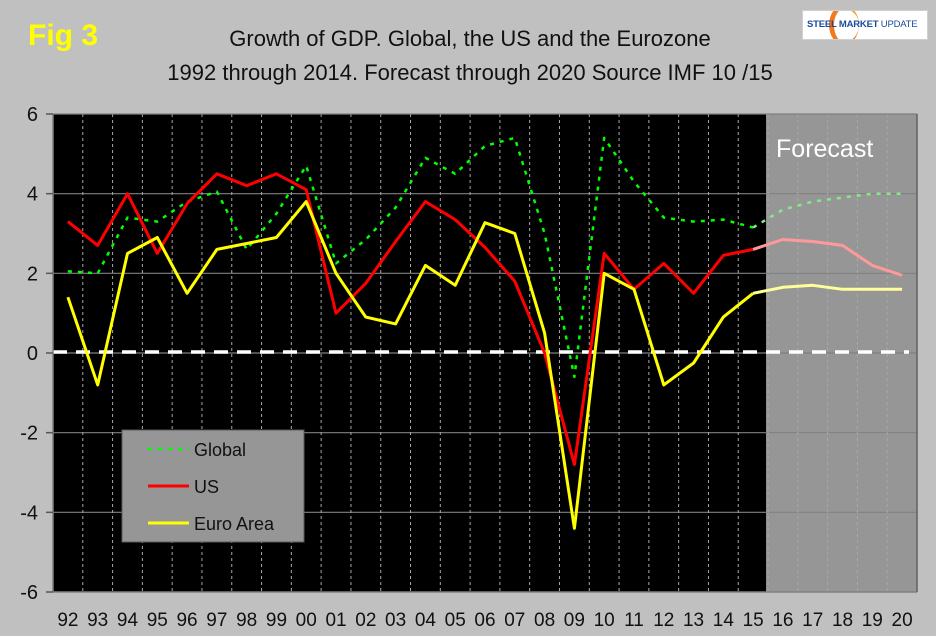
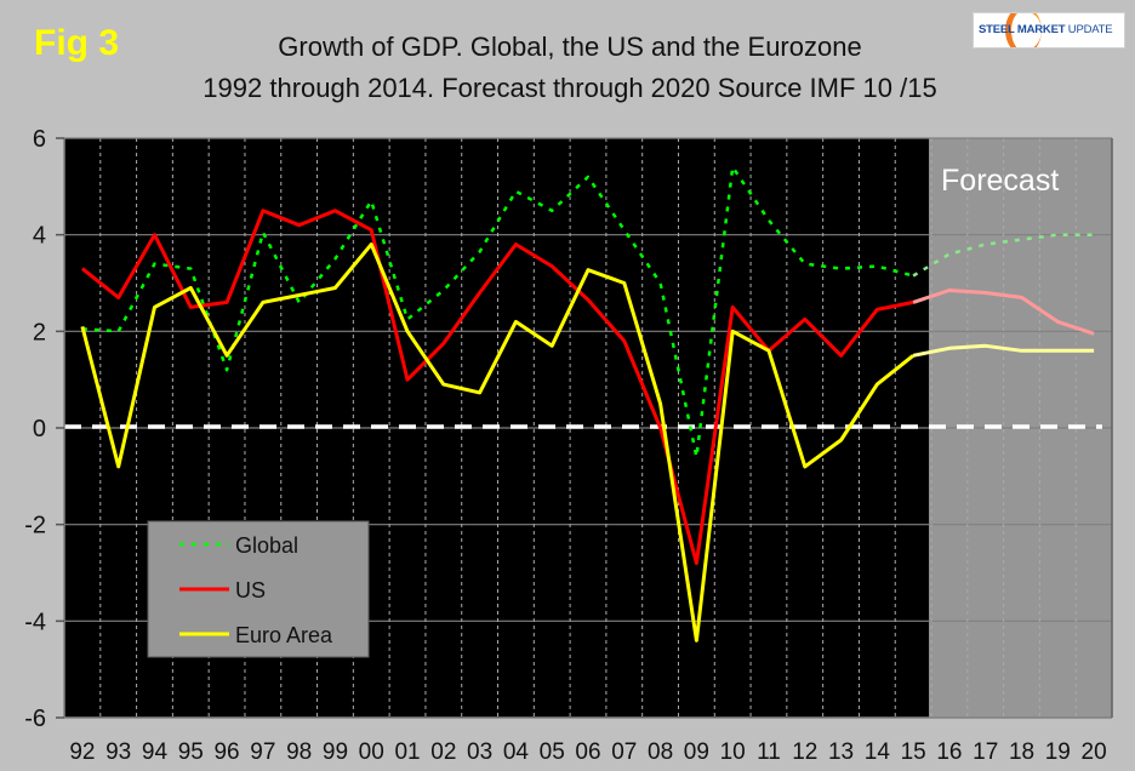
Euro Area/92: 1.4 -> 2.1
Global/96: 3.8 -> 1.2
US/96: 3.8 -> 2.6
Global/07: 5.4 -> 4.1
